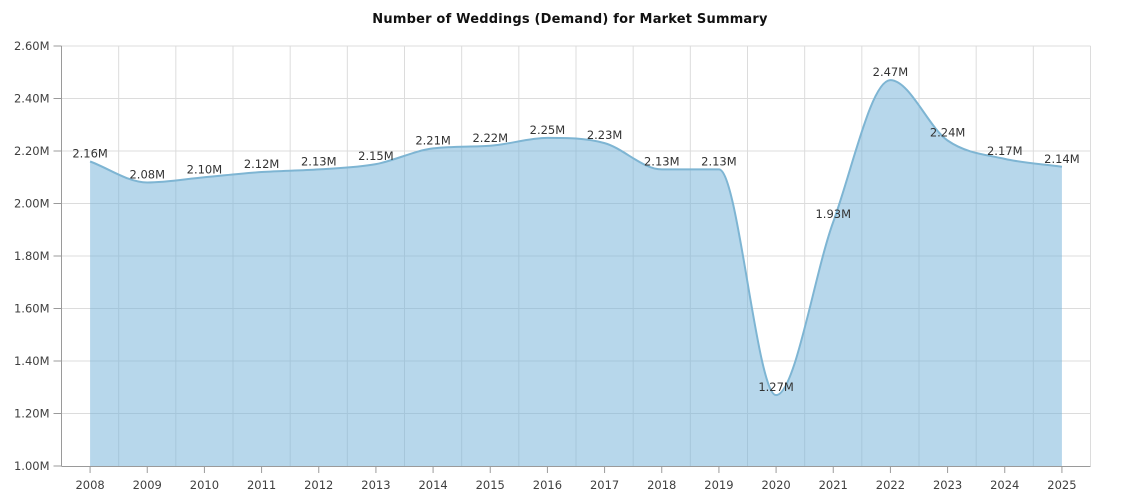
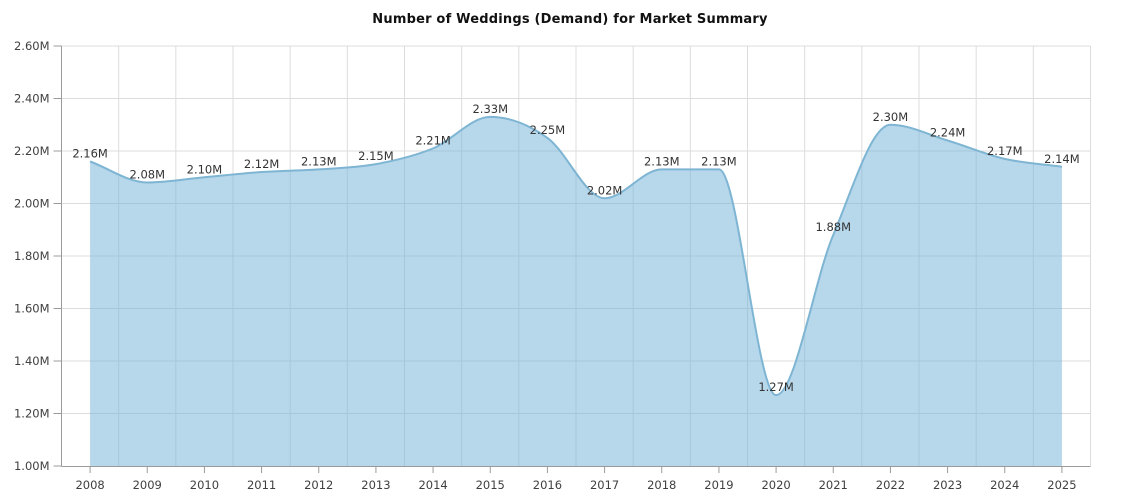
2015: 2.22M -> 2.33M
2017: 2.23M -> 2.02M
2021: 1.93M -> 1.88M
2022: 2.47M -> 2.30M
